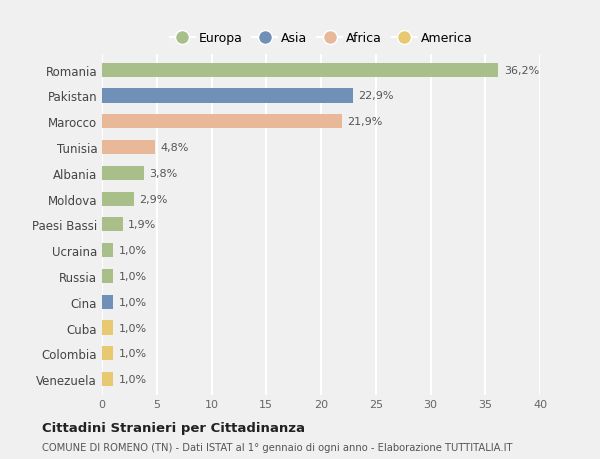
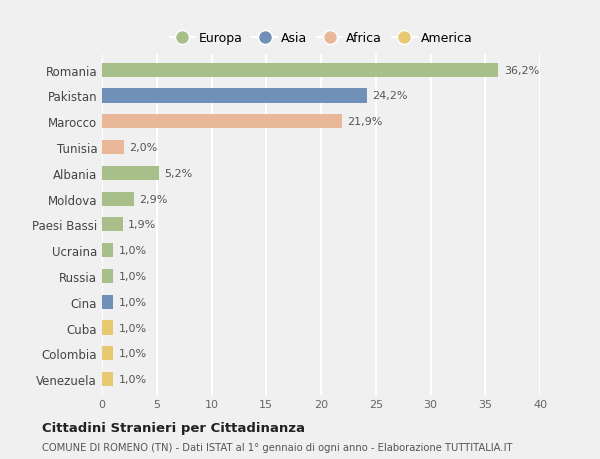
Pakistan: 22,9% -> 24,2%
Tunisia: 4,8% -> 2,0%
Albania: 3,8% -> 5,2%
